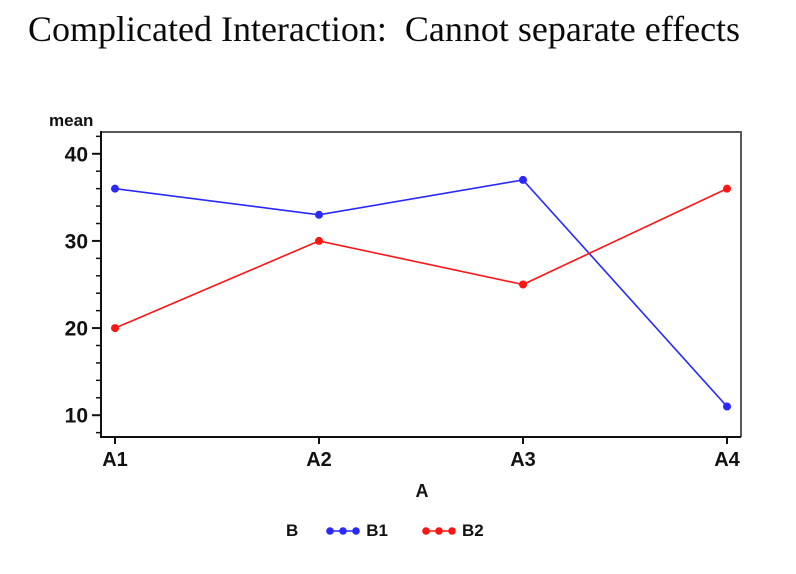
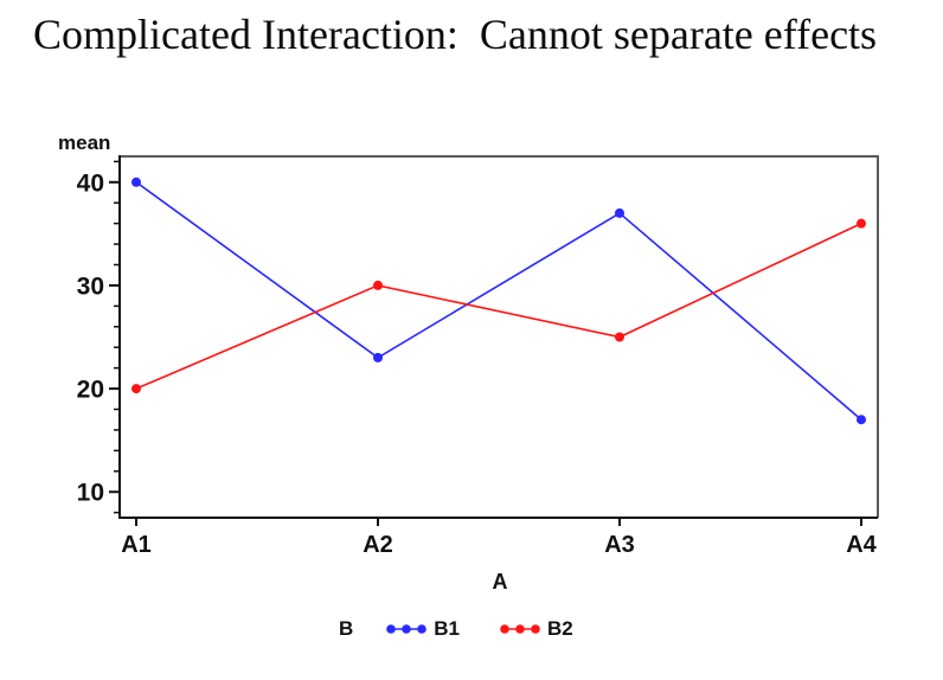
B1/A1: 36 -> 40
B1/A2: 33 -> 23
B1/A4: 11 -> 17
